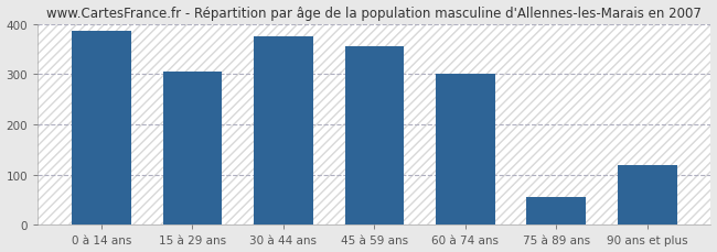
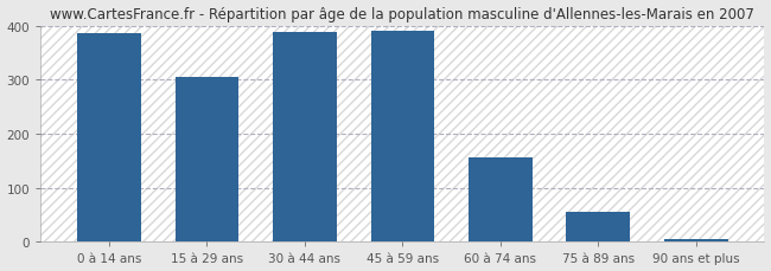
30 à 44 ans: 375 -> 388
45 à 59 ans: 355 -> 391
60 à 74 ans: 300 -> 157
90 ans et plus: 120 -> 5
